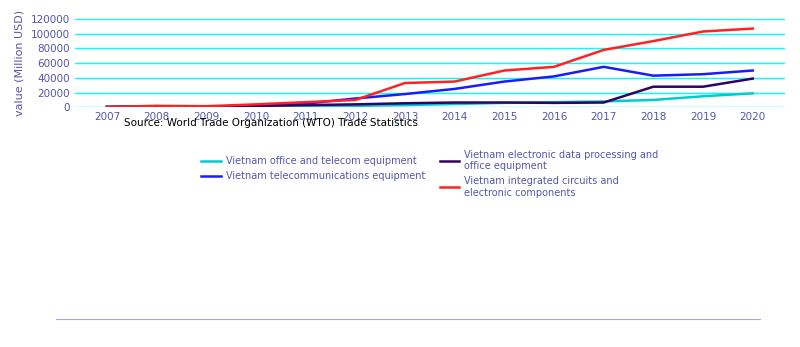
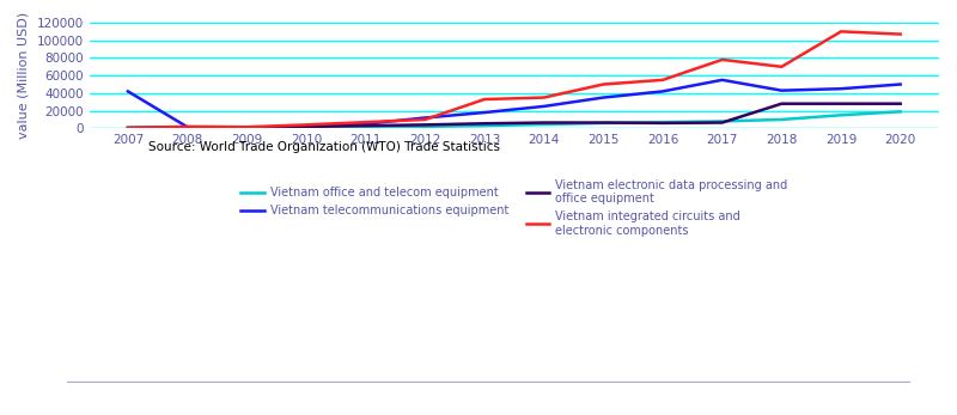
Vietnam telecommunications equipment/2007: 0 -> 42000
Vietnam integrated circuits and electronic components/2018: 90000 -> 70000
Vietnam integrated circuits and electronic components/2019: 103000 -> 110000
Vietnam electronic data processing and office equipment/2020: 39000 -> 28000
